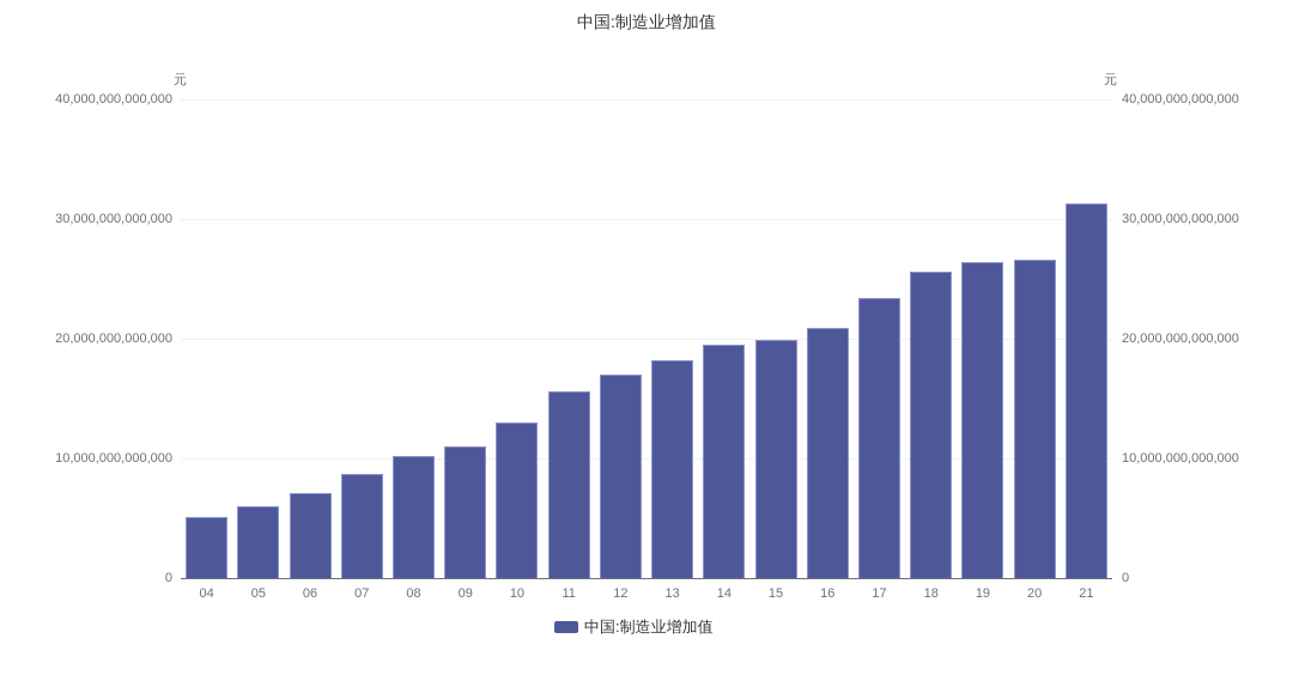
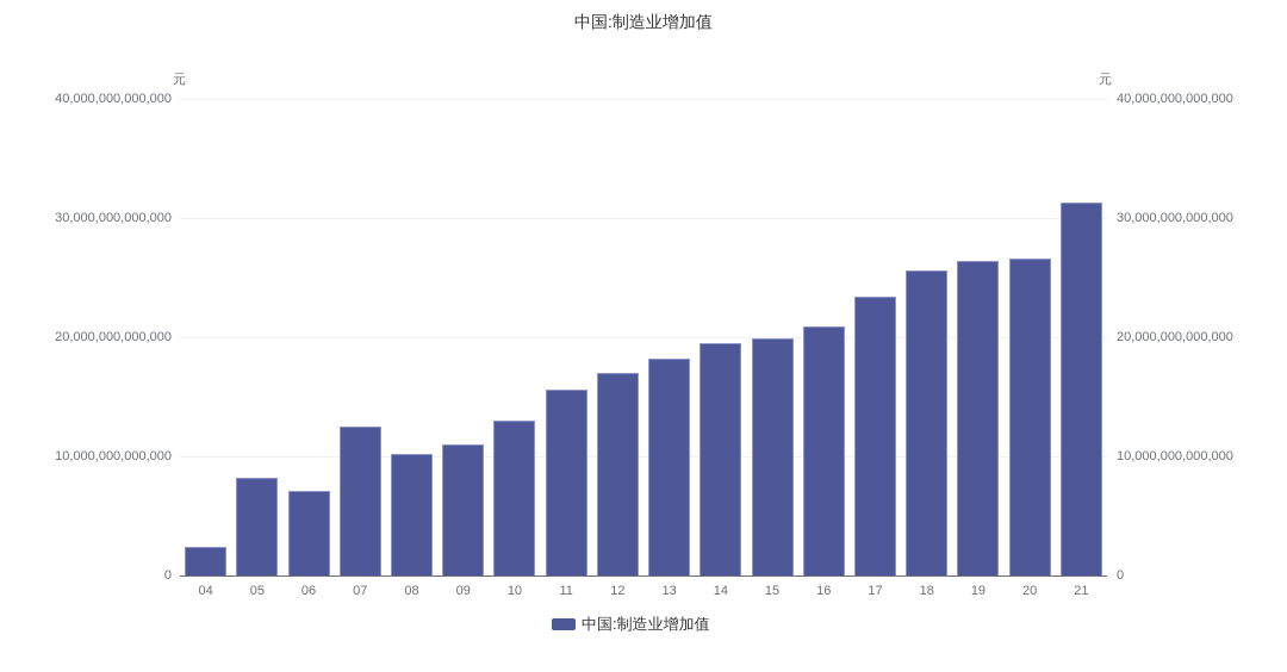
04: 5200000000000 -> 2400000000000
05: 6000000000000 -> 8200000000000
07: 8700000000000 -> 12500000000000
